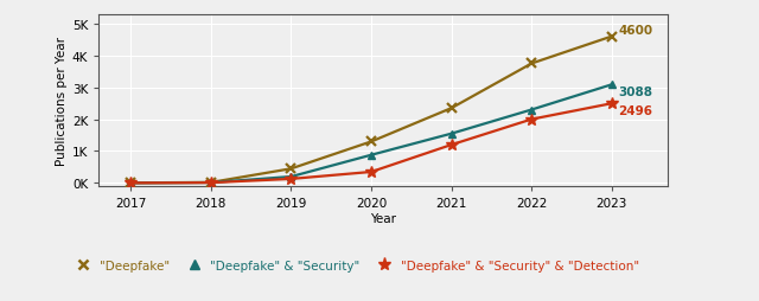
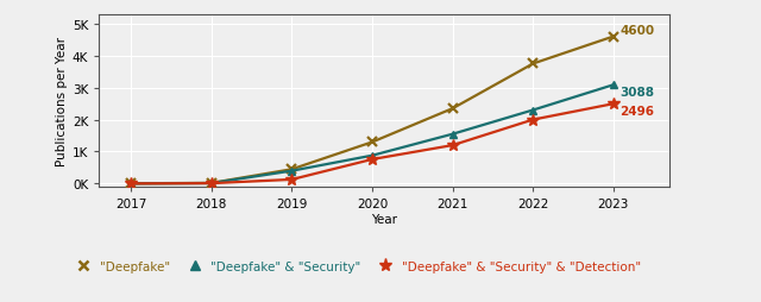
"Deepfake" & "Security"/2019: 0.20K -> 0.40K
"Deepfake" & "Security" & "Detection"/2020: 0.35K -> 0.76K
